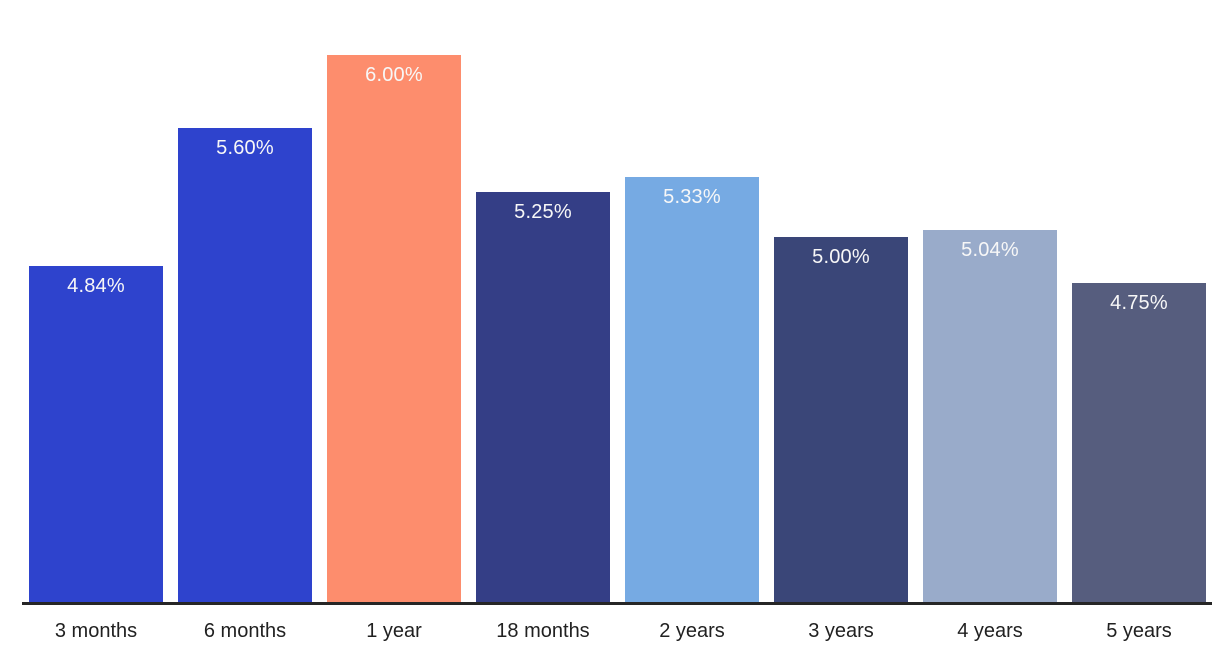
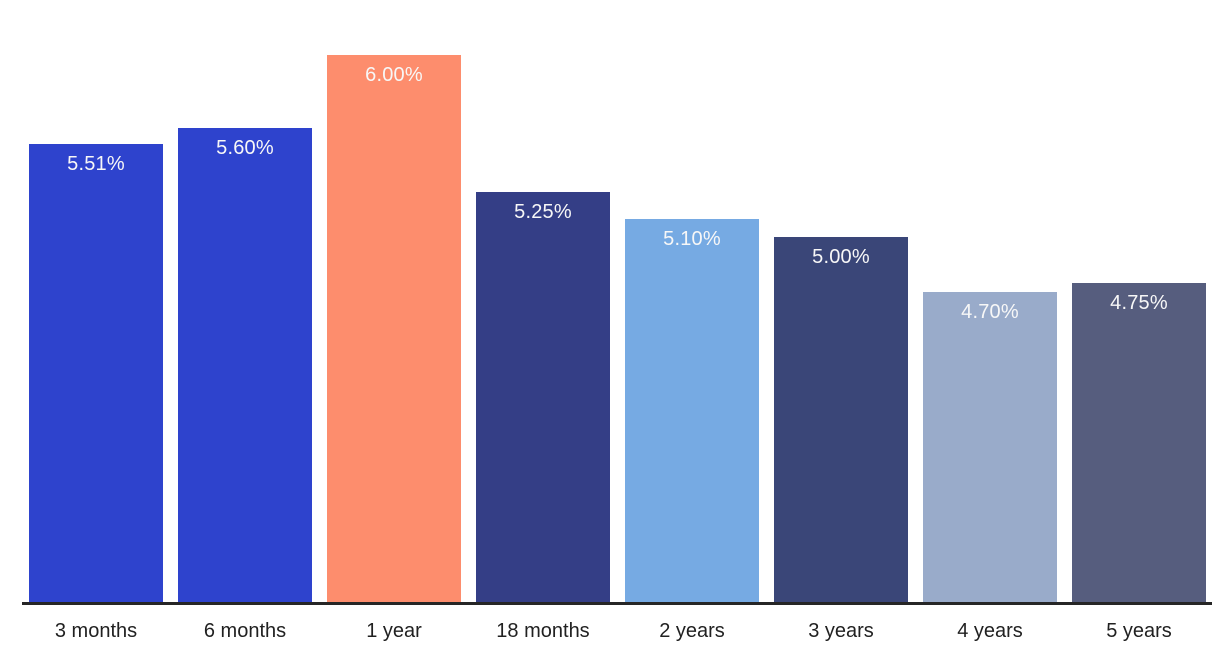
3 months: 4.84% -> 5.51%
2 years: 5.33% -> 5.10%
4 years: 5.04% -> 4.70%
